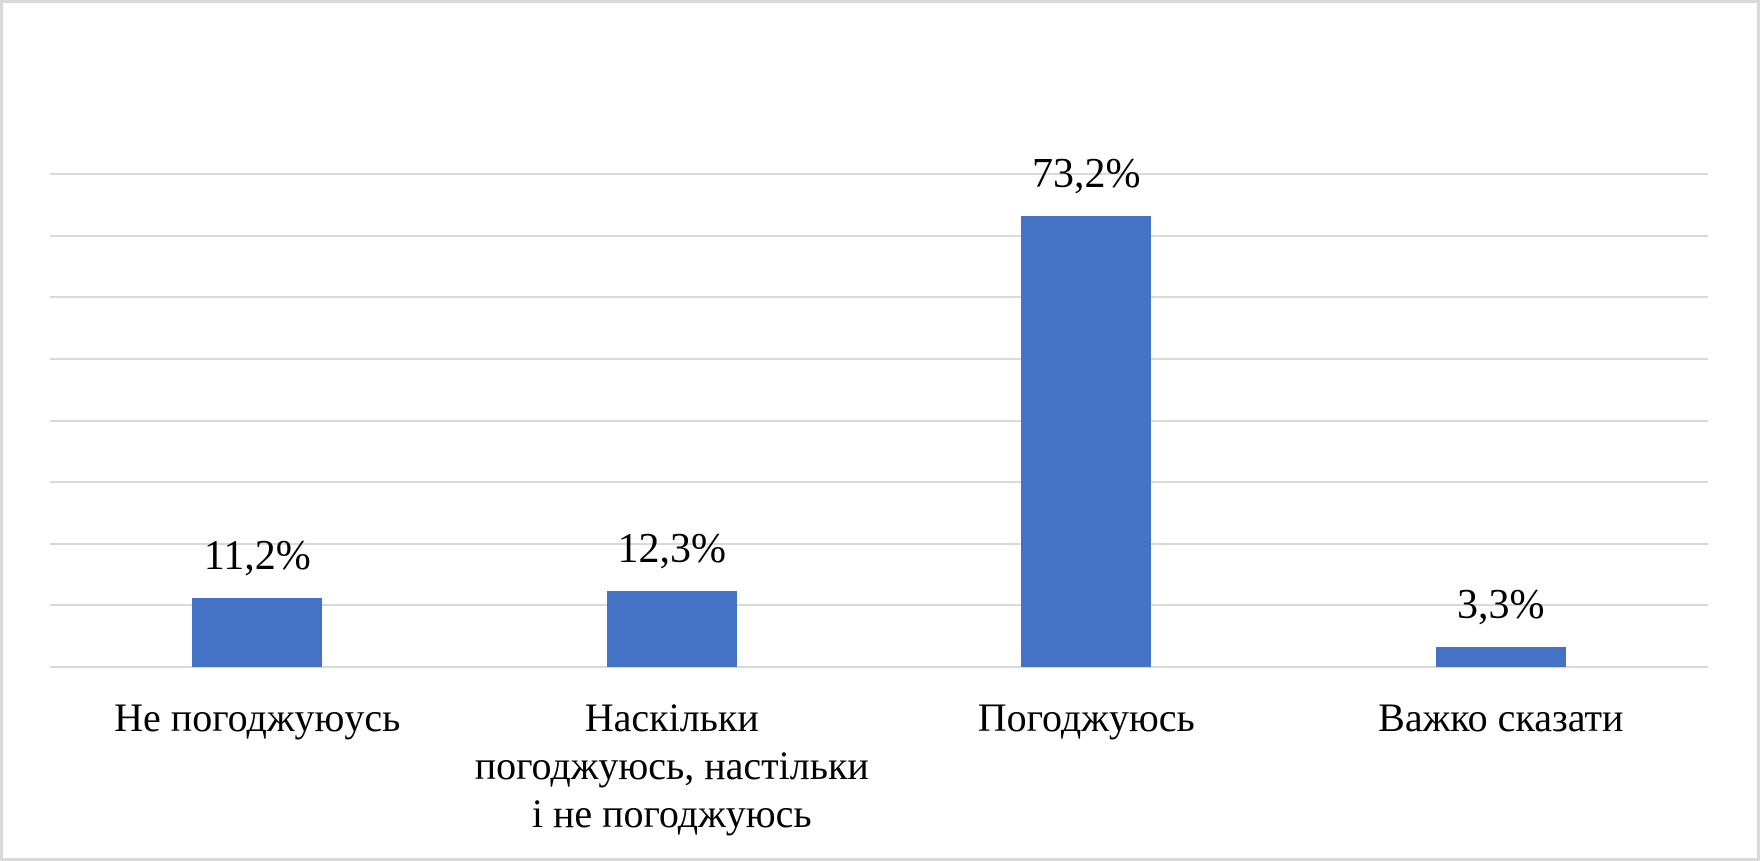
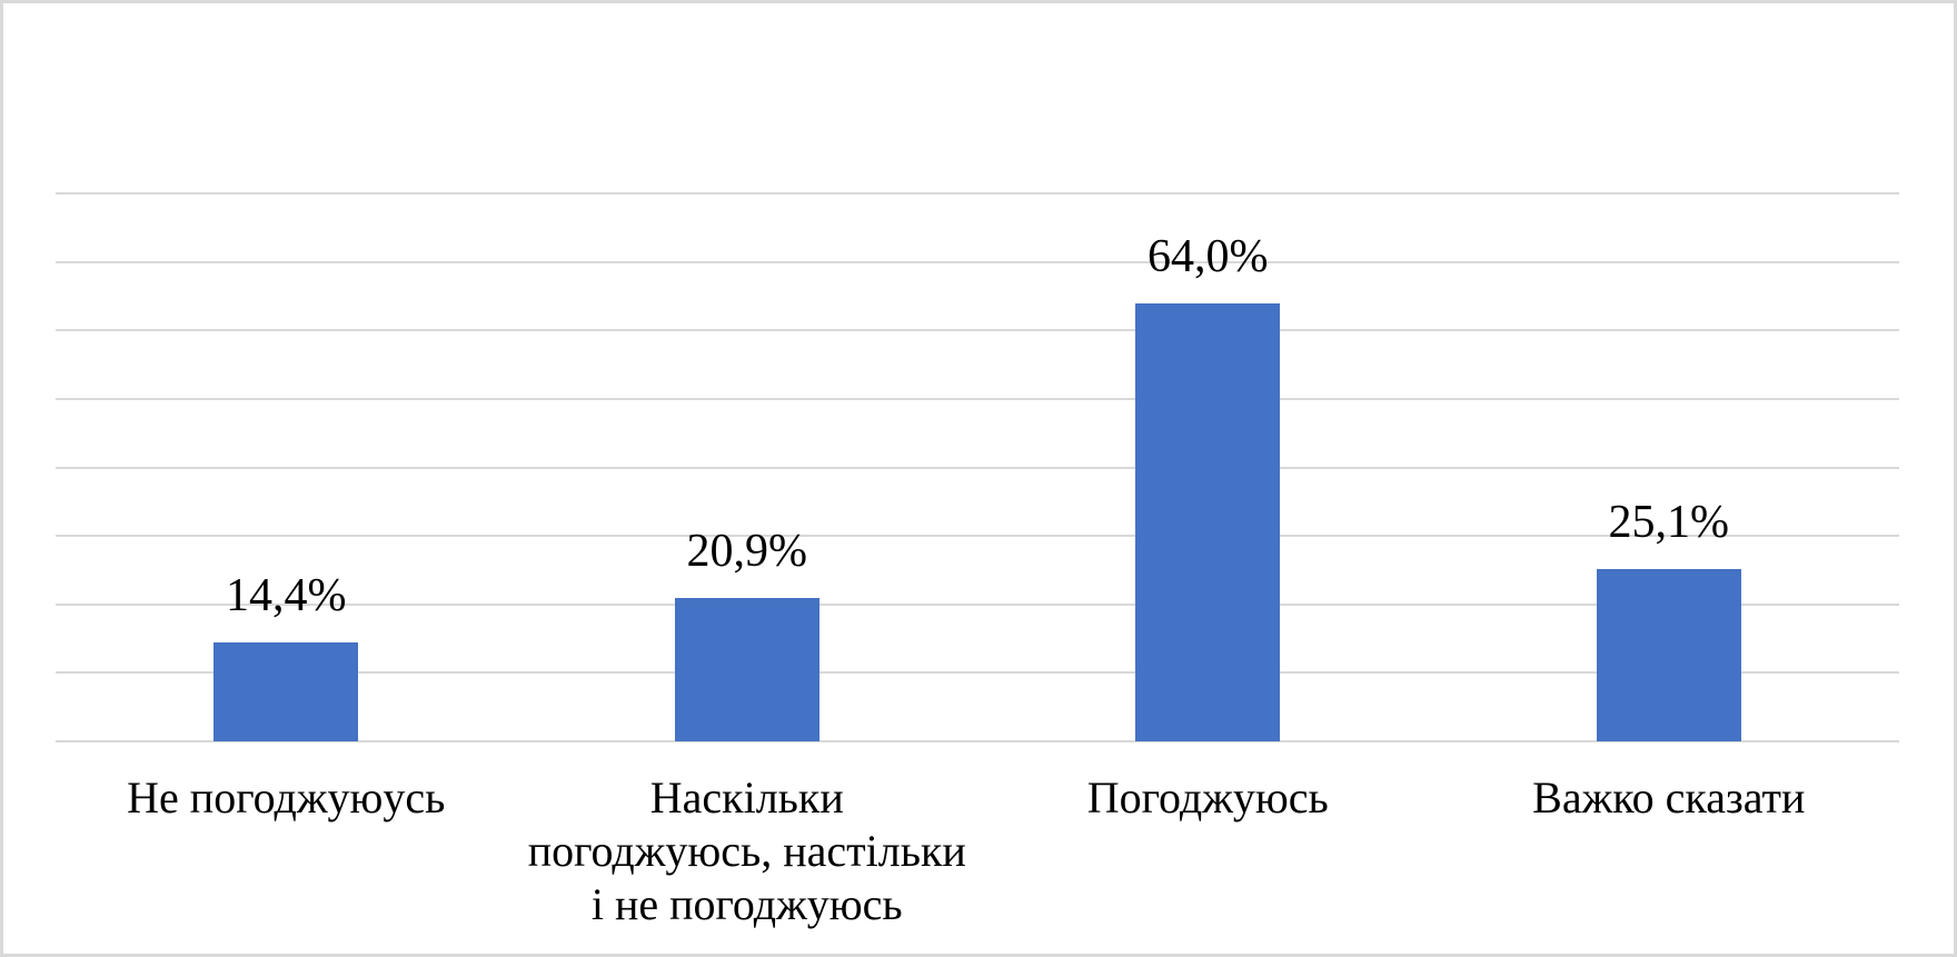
Не погоджуюусь: 11,2% -> 14,4%
Наскільки погоджуюсь, настільки і не погоджуюсь: 12,3% -> 20,9%
Погоджуюсь: 73,2% -> 64,0%
Важко сказати: 3,3% -> 25,1%
